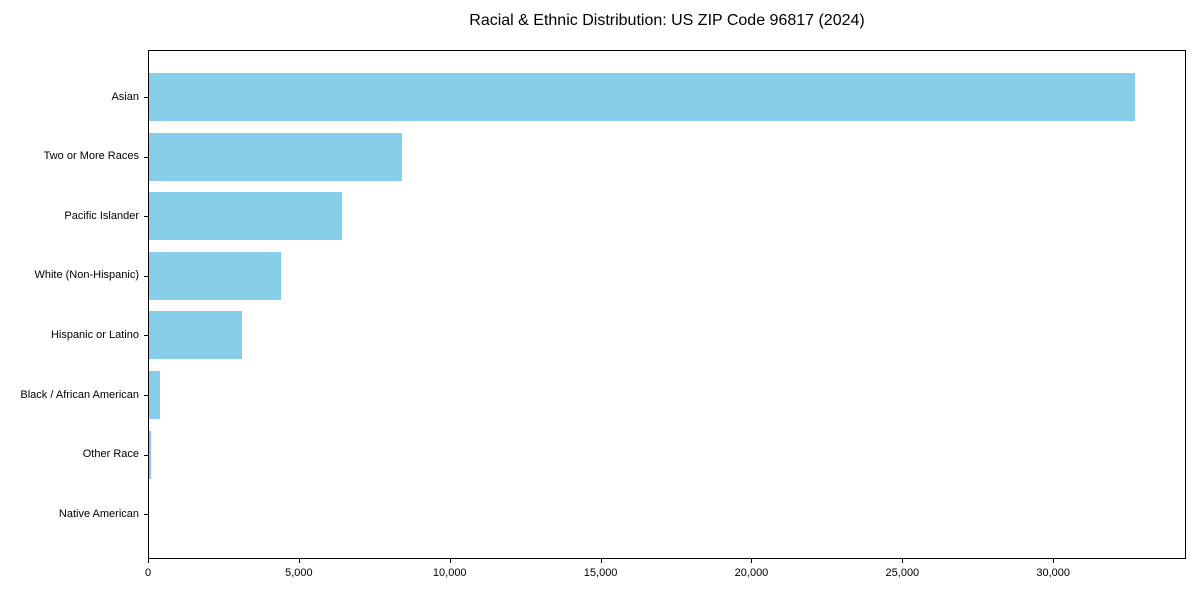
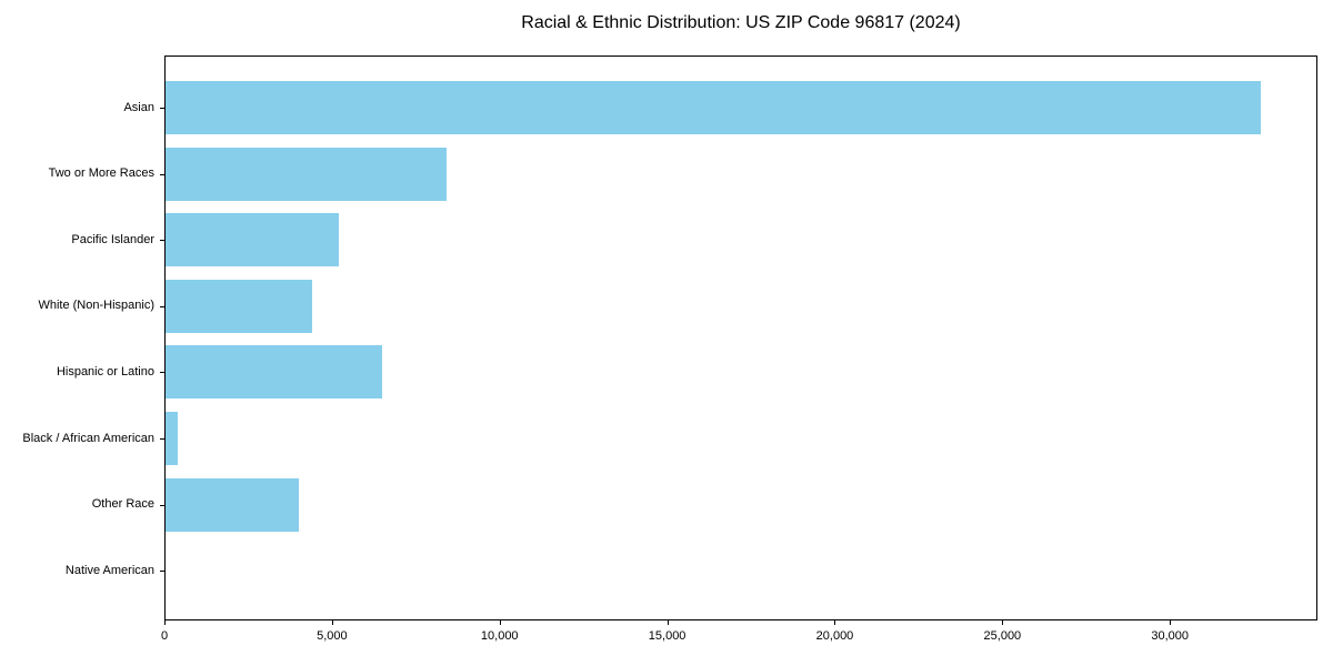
Pacific Islander: 6400 -> 5200
Hispanic or Latino: 3100 -> 6500
Other Race: 100 -> 4000
